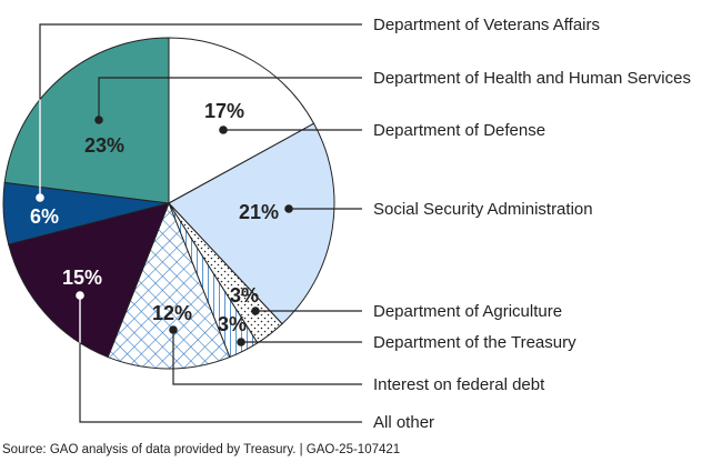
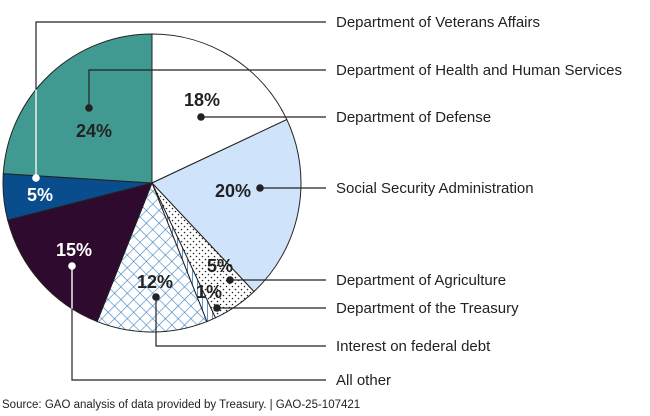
Department of Defense: 17% -> 18%
Social Security Administration: 21% -> 20%
Department of Agriculture: 3% -> 5%
Department of the Treasury: 3% -> 1%
Department of Veterans Affairs: 6% -> 5%
Department of Health and Human Services: 23% -> 24%
